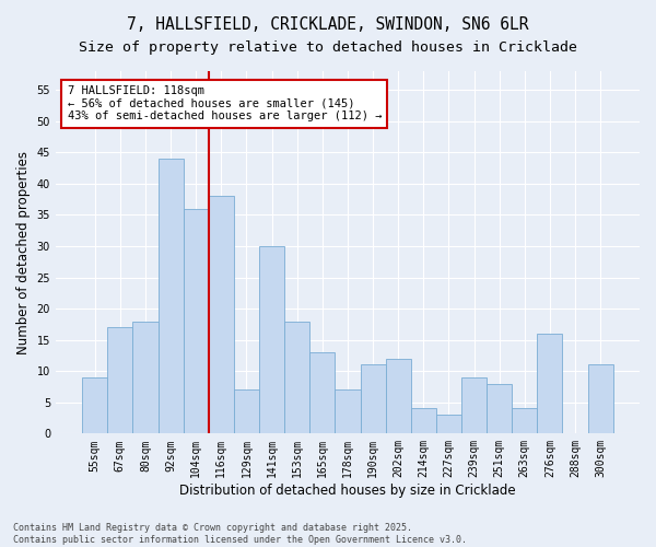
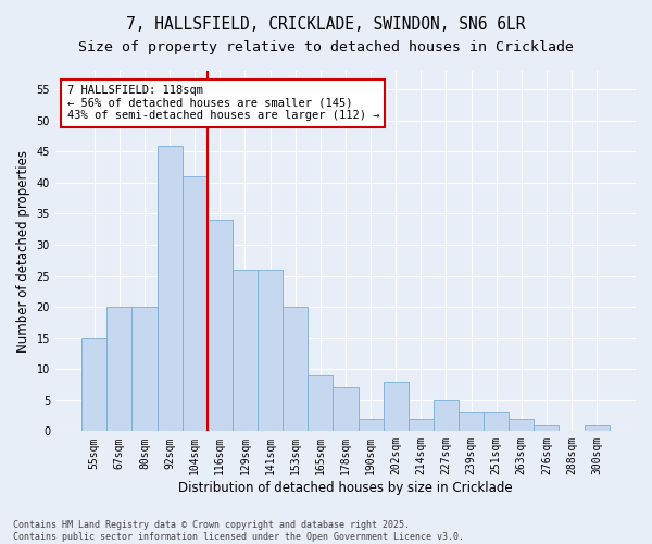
55sqm: 9 -> 15
67sqm: 17 -> 20
80sqm: 18 -> 20
92sqm: 44 -> 46
104sqm: 36 -> 41
116sqm: 38 -> 34
129sqm: 7 -> 26
141sqm: 30 -> 26
153sqm: 18 -> 20
165sqm: 13 -> 9
190sqm: 11 -> 2
202sqm: 12 -> 8
214sqm: 4 -> 2
227sqm: 3 -> 5
239sqm: 9 -> 3
251sqm: 8 -> 3
263sqm: 4 -> 2
276sqm: 16 -> 1
300sqm: 11 -> 1
